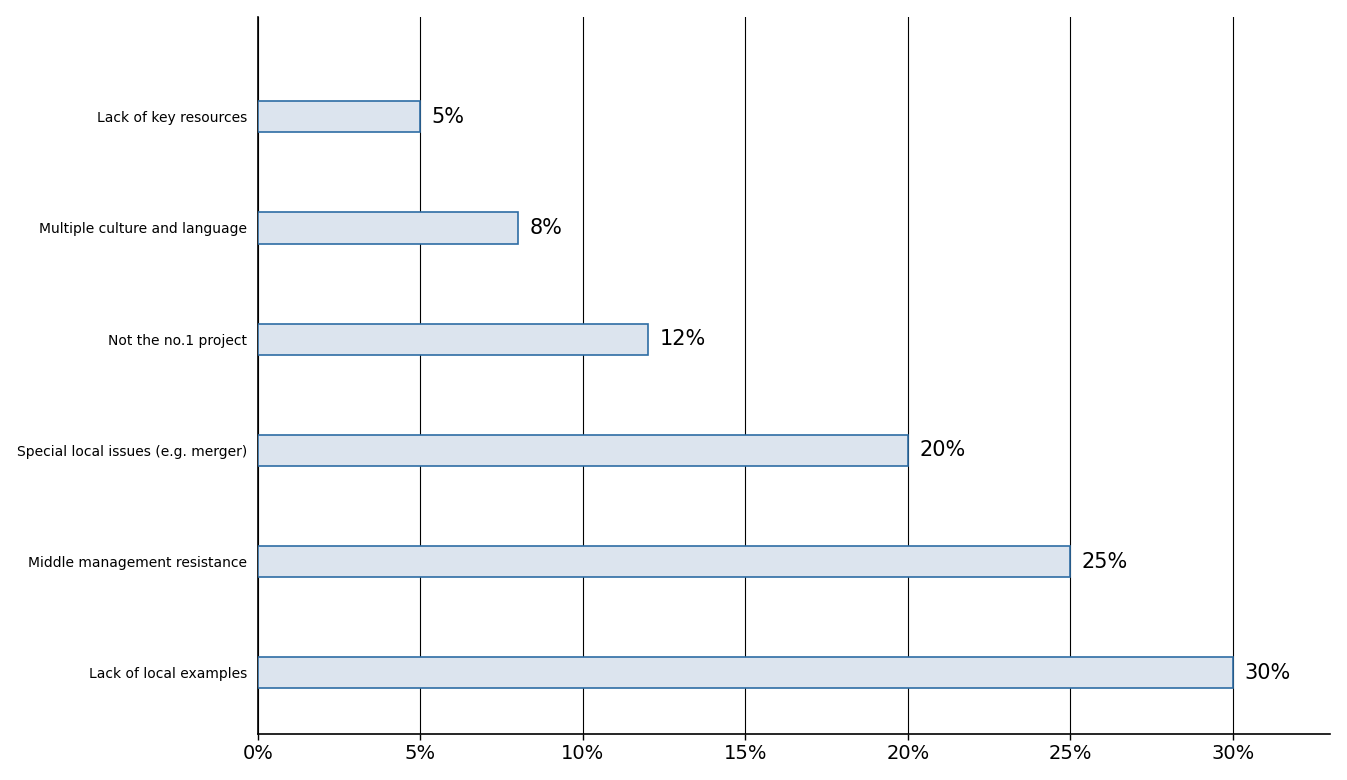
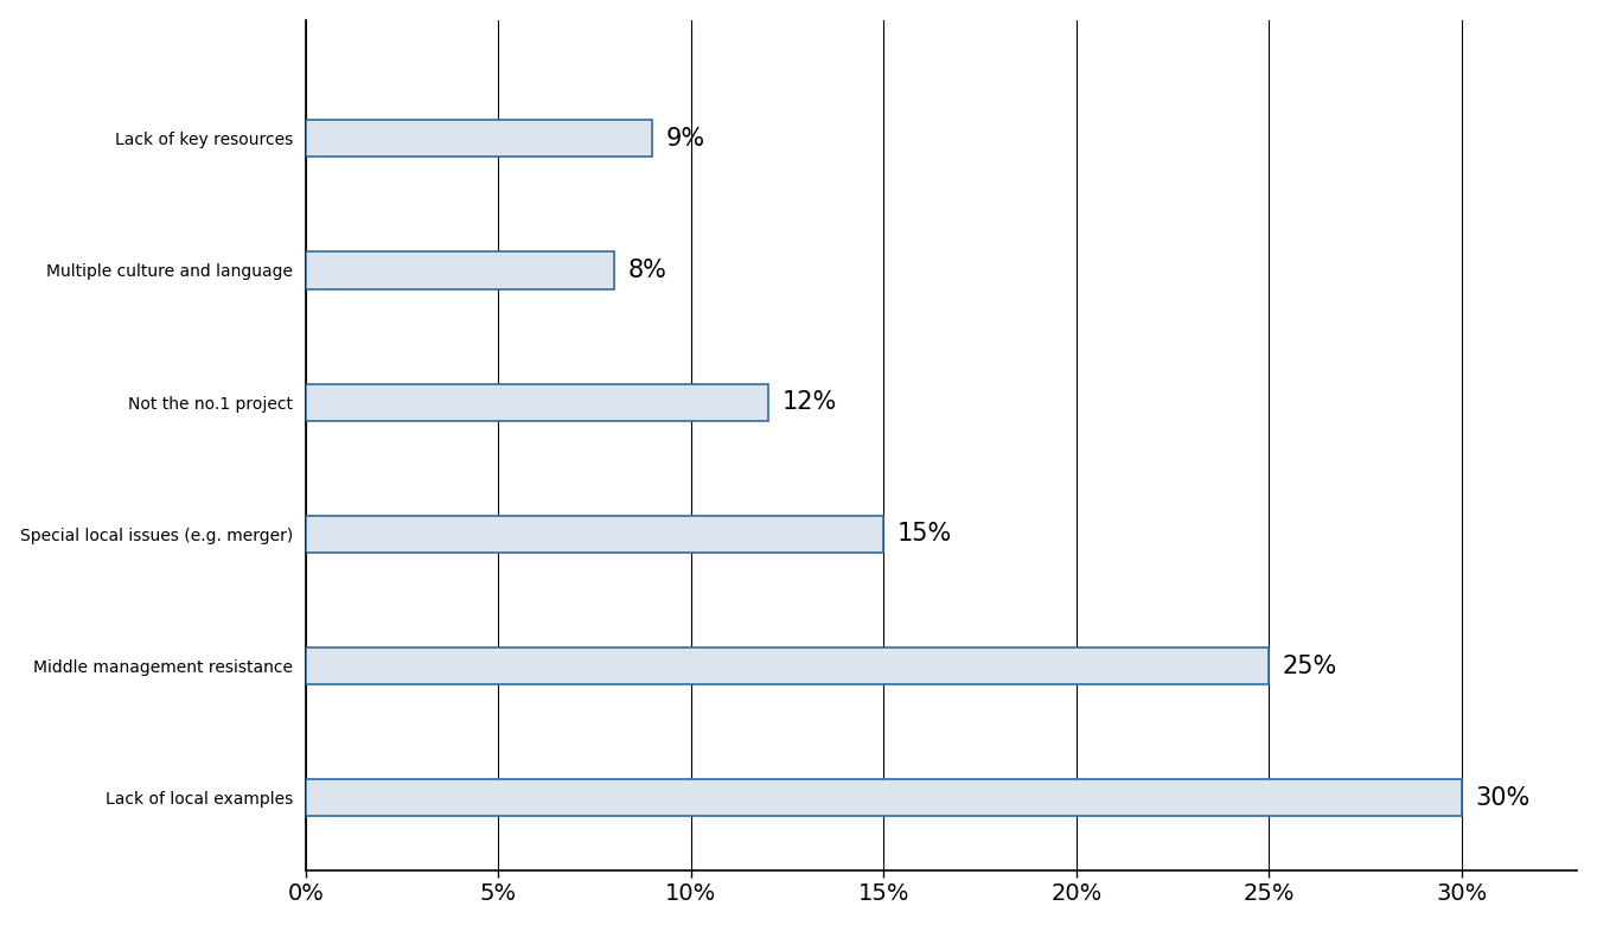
Lack of key resources: 5% -> 9%
Special local issues (e.g. merger): 20% -> 15%
